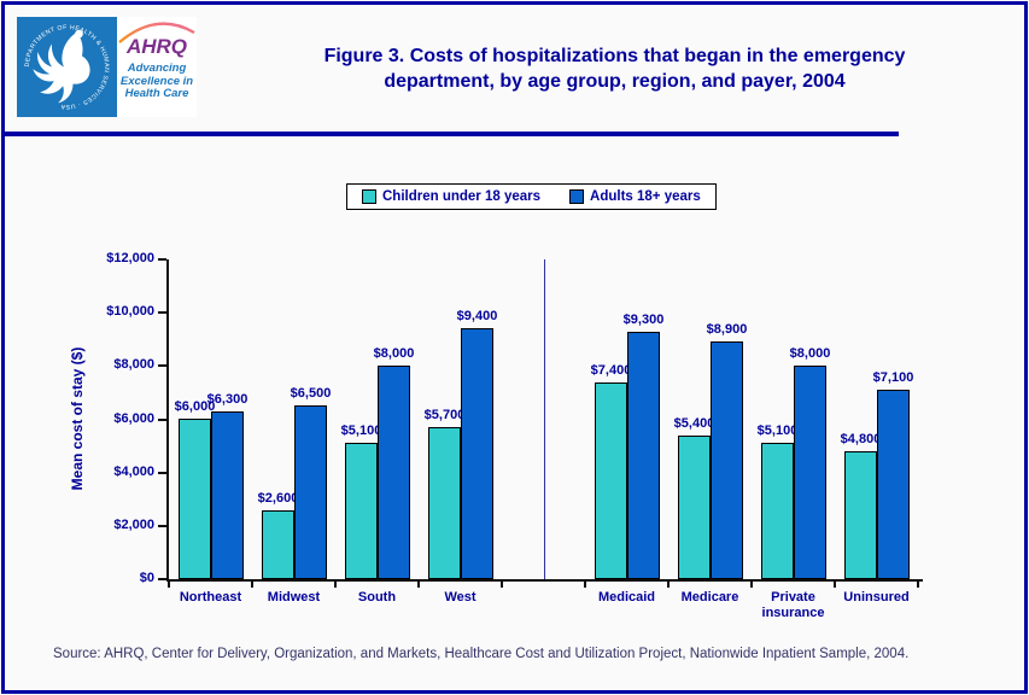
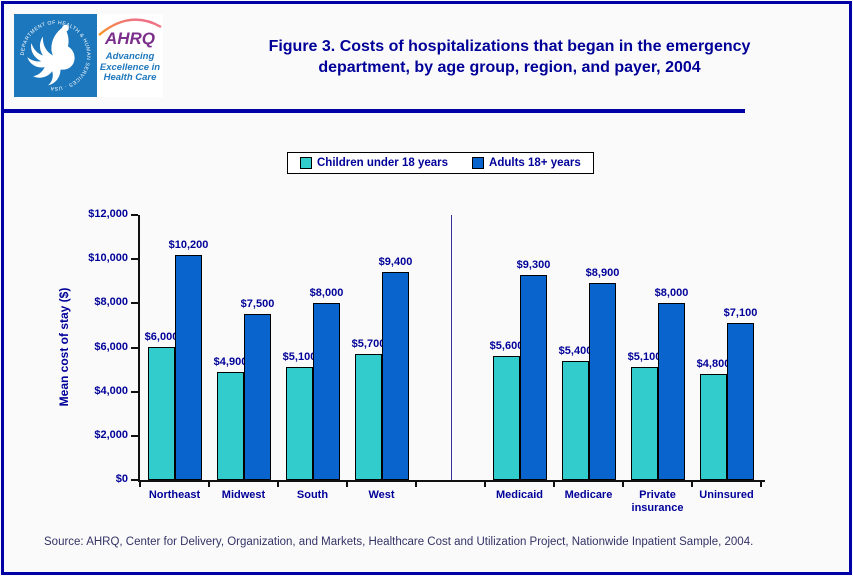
Adults 18+ years/Northeast: $6,300 -> $10,200
Children under 18 years/Midwest: $2,600 -> $4,900
Adults 18+ years/Midwest: $6,500 -> $7,500
Children under 18 years/Medicaid: $7,400 -> $5,600
